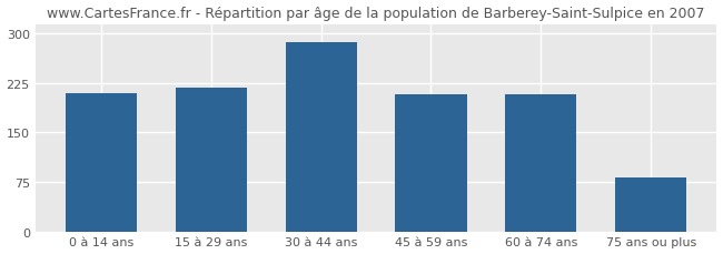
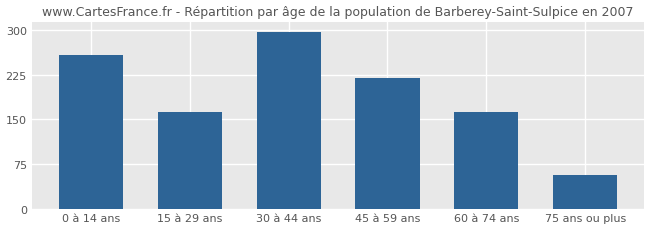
0 à 14 ans: 210 -> 258
15 à 29 ans: 218 -> 163
30 à 44 ans: 288 -> 298
45 à 59 ans: 208 -> 220
60 à 74 ans: 208 -> 163
75 ans ou plus: 82 -> 57
